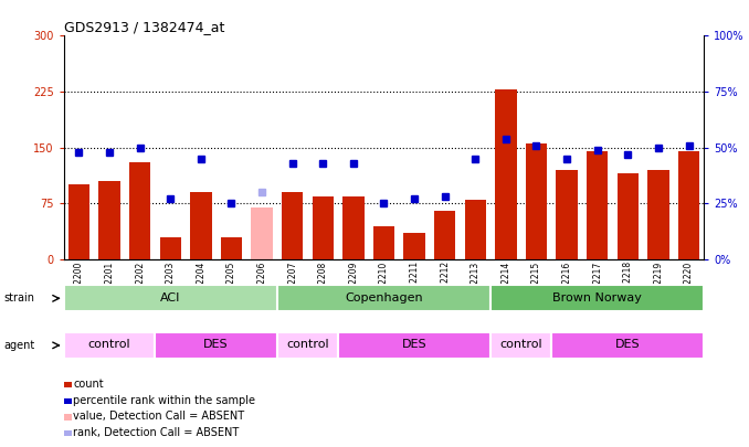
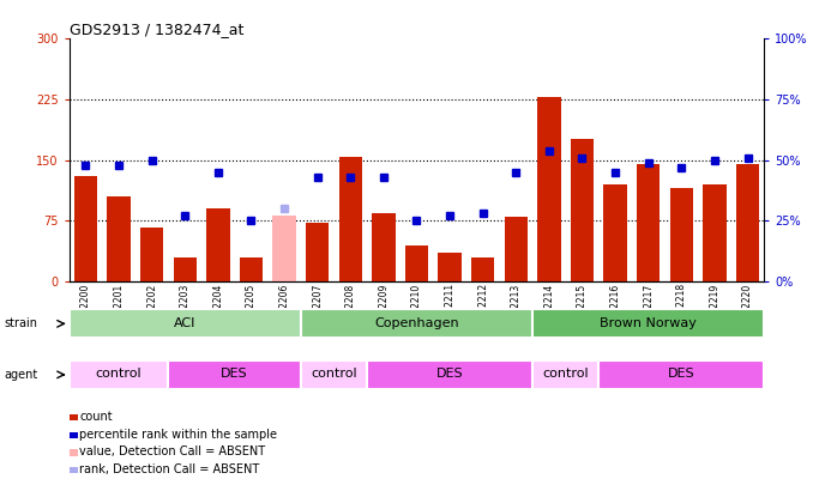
GSM92200: 100 -> 130
GSM92202: 130 -> 66
GSM92206: 70 -> 82
GSM92207: 90 -> 72
GSM92208: 85 -> 154
GSM92212: 65 -> 30
GSM92215: 155 -> 176
